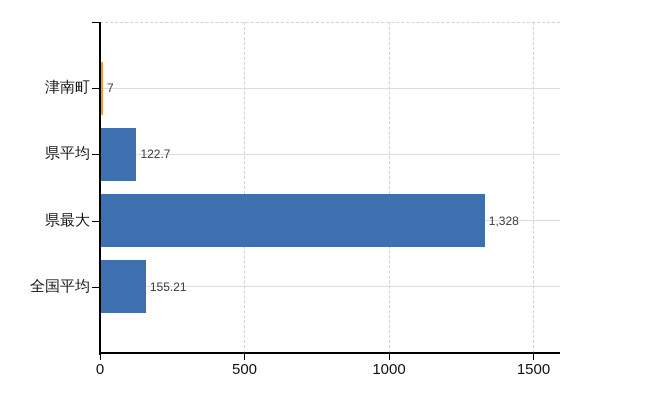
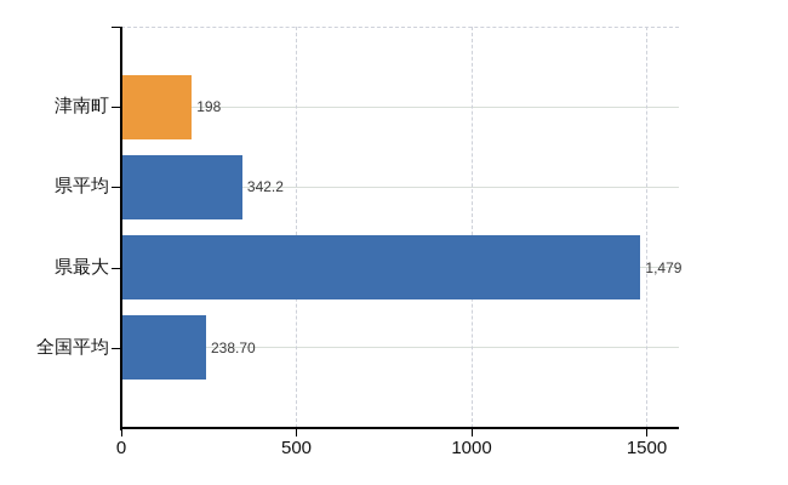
津南町: 7 -> 198
県平均: 122.7 -> 342.2
県最大: 1,328 -> 1,479
全国平均: 155.21 -> 238.70
